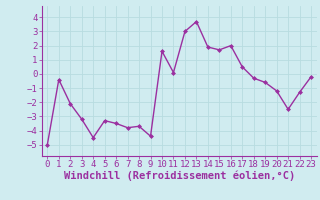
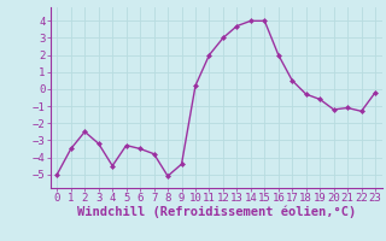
1: -0.4 -> -3.5
2: -2.1 -> -2.5
8: -3.7 -> -5.1
10: 1.6 -> 0.2
11: 0.1 -> 2.0
14: 1.9 -> 4.0
15: 1.7 -> 4.0
21: -2.5 -> -1.1
